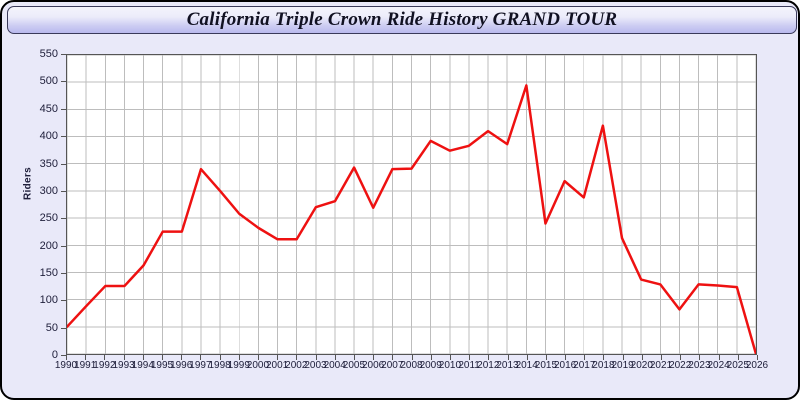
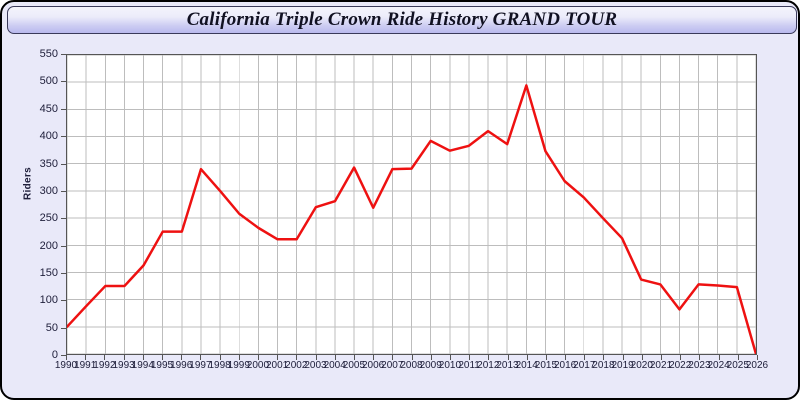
2015: 240 -> 370
2018: 420 -> 250
